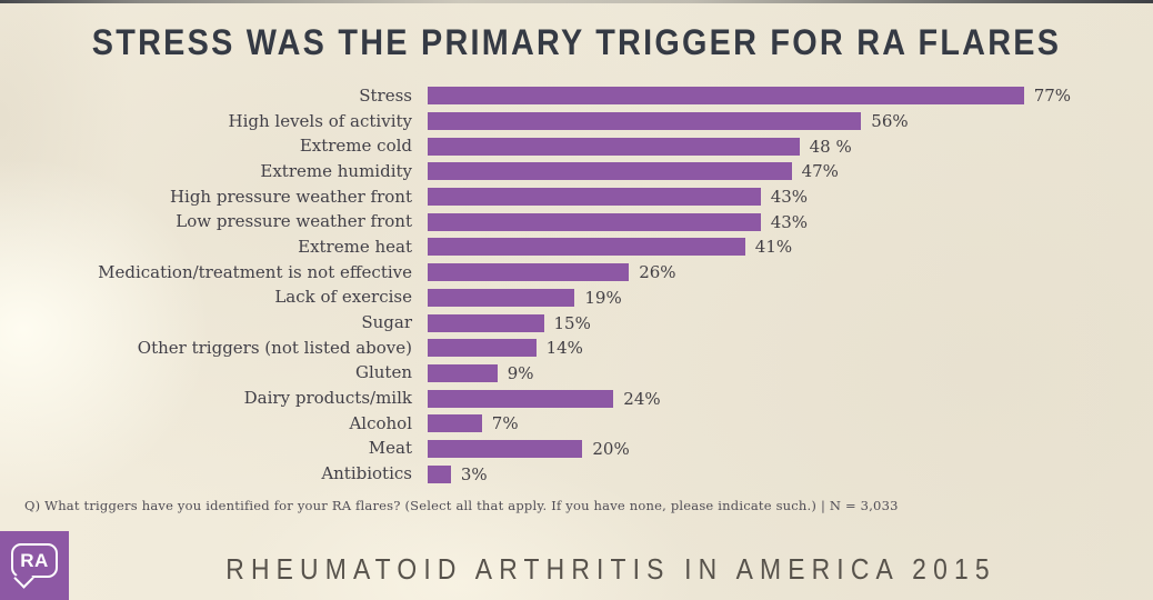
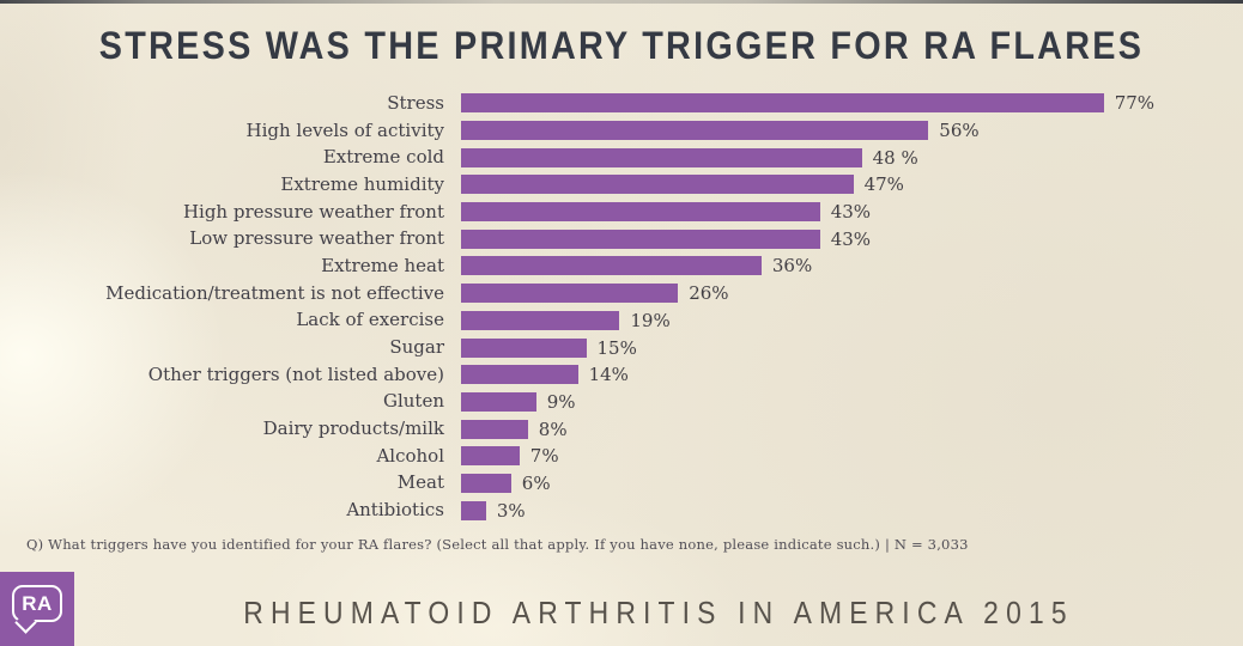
Extreme heat: 41% -> 36%
Dairy products/milk: 24% -> 8%
Meat: 20% -> 6%
